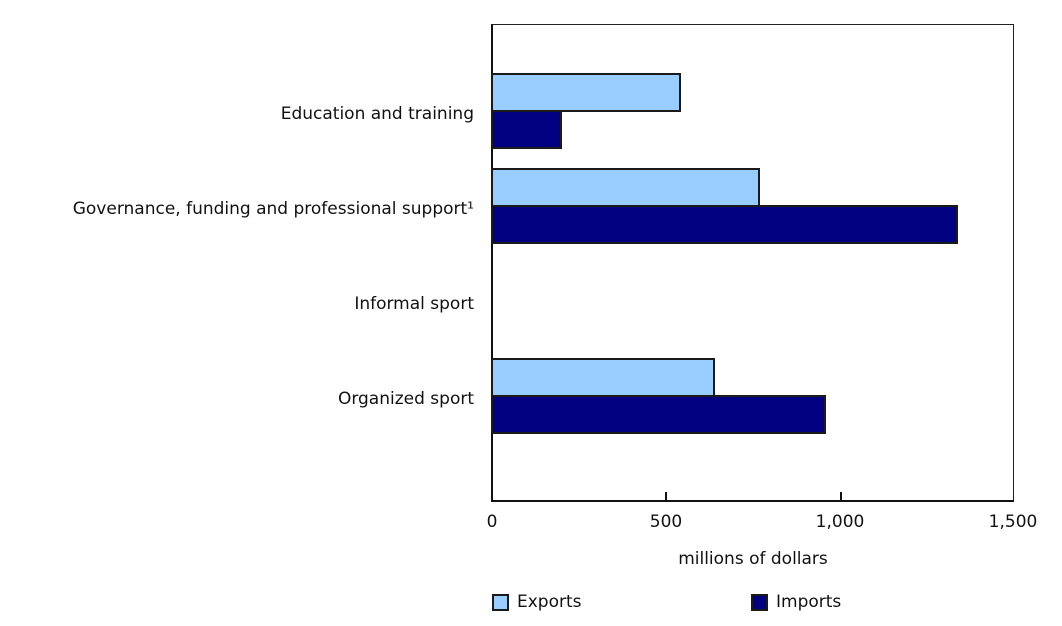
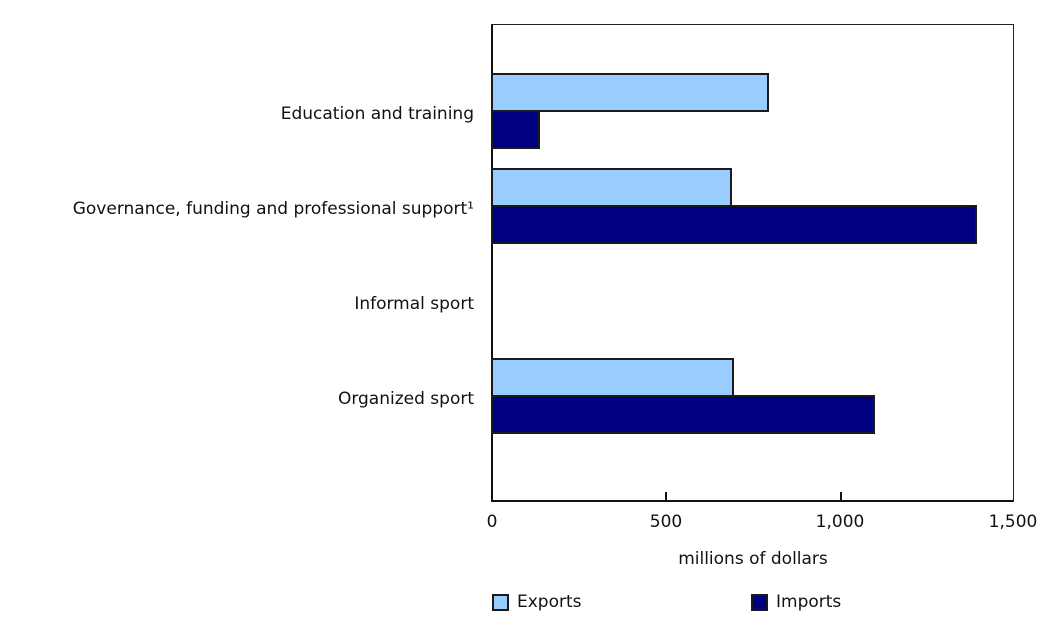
Exports/Education and training: 540 -> 800
Imports/Education and training: 200 -> 140
Exports/Governance, funding and professional support¹: 770 -> 690
Imports/Governance, funding and professional support¹: 1340 -> 1390
Exports/Organized sport: 640 -> 700
Imports/Organized sport: 960 -> 1100
